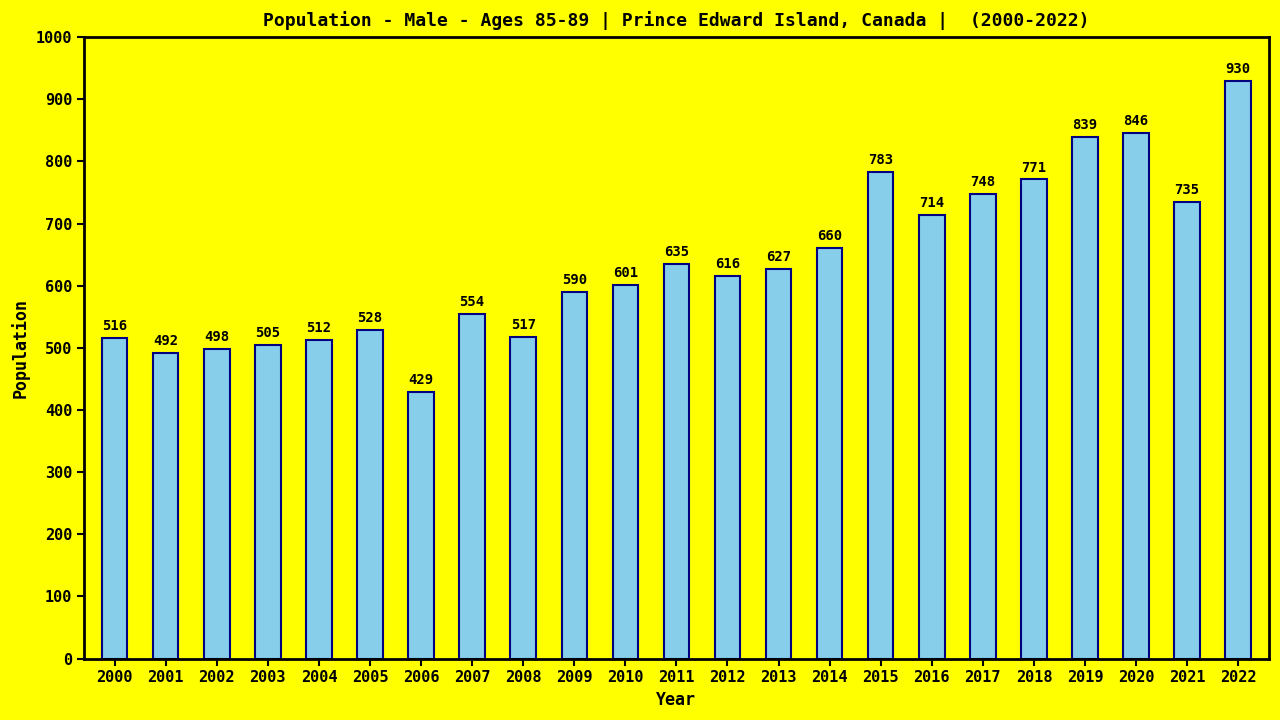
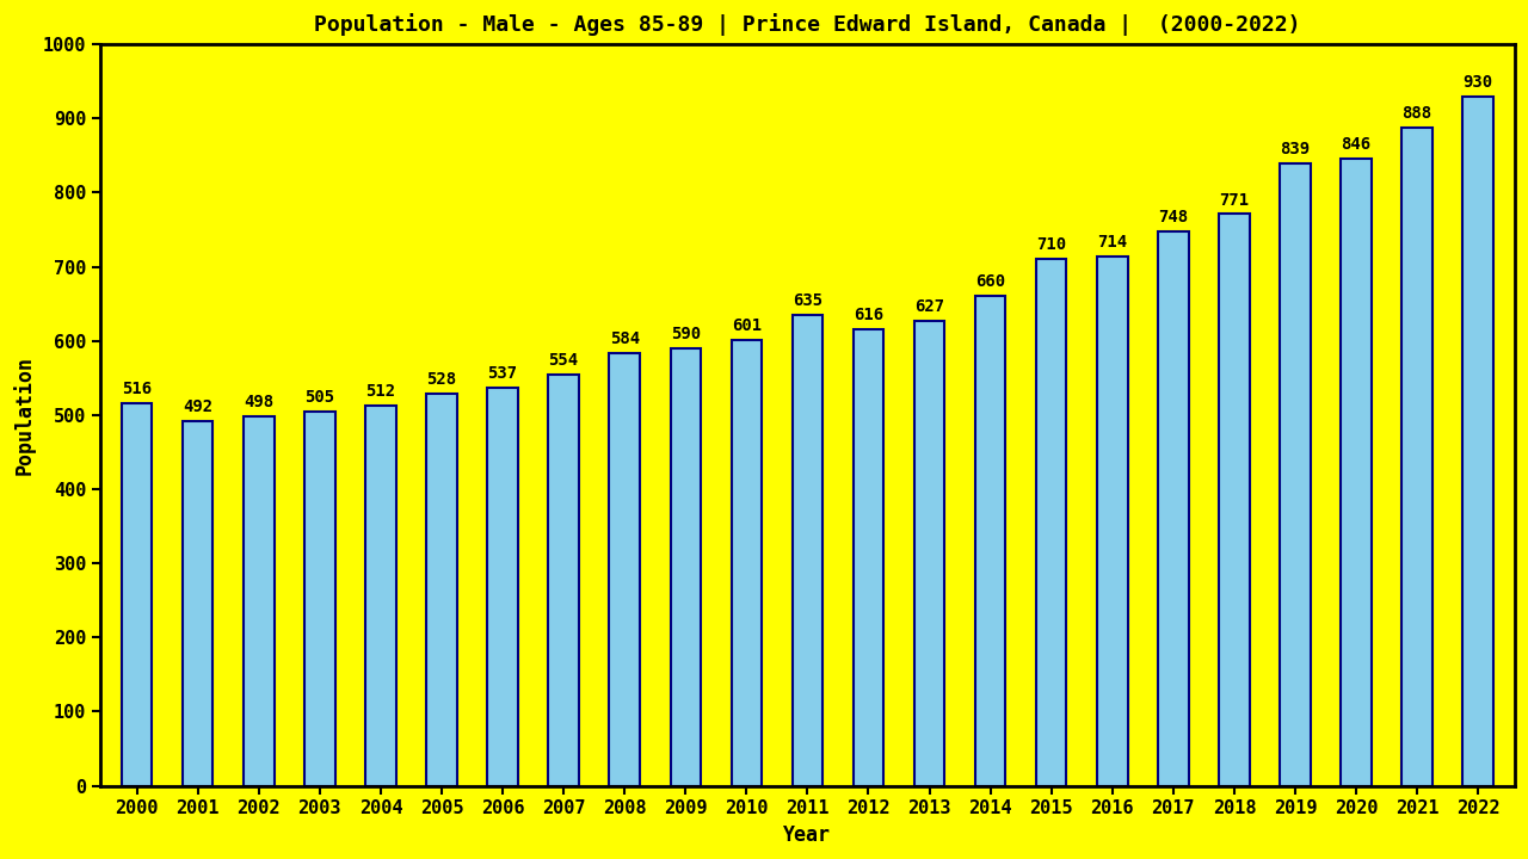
2006: 429 -> 537
2008: 517 -> 584
2015: 783 -> 710
2021: 735 -> 888
